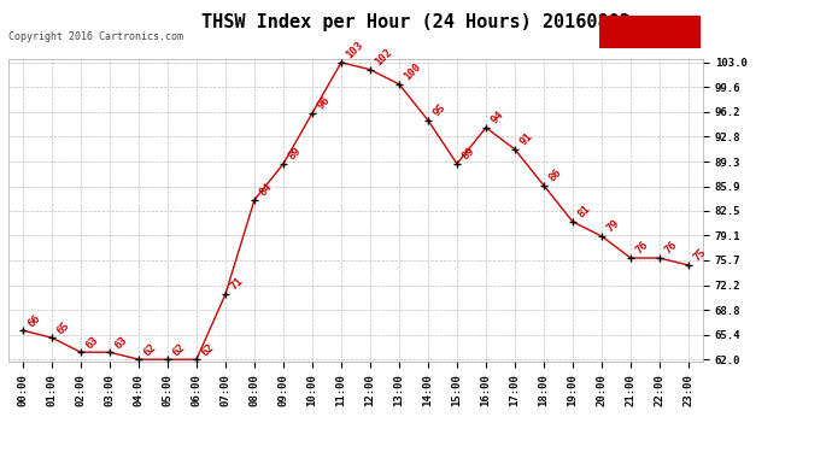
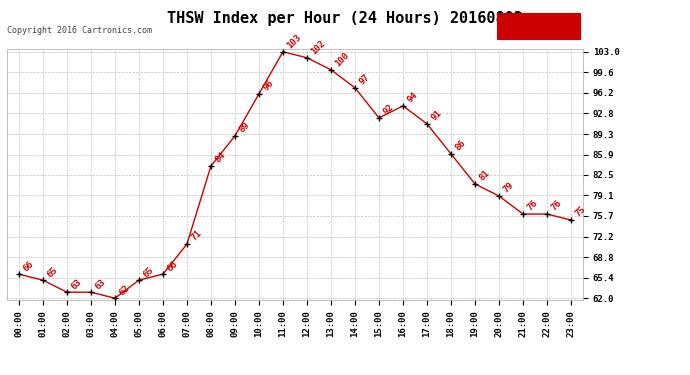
05:00: 62 -> 65
06:00: 62 -> 66
14:00: 95 -> 97
15:00: 89 -> 92
